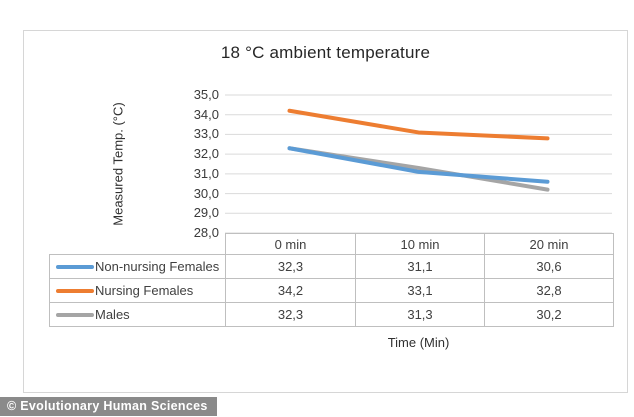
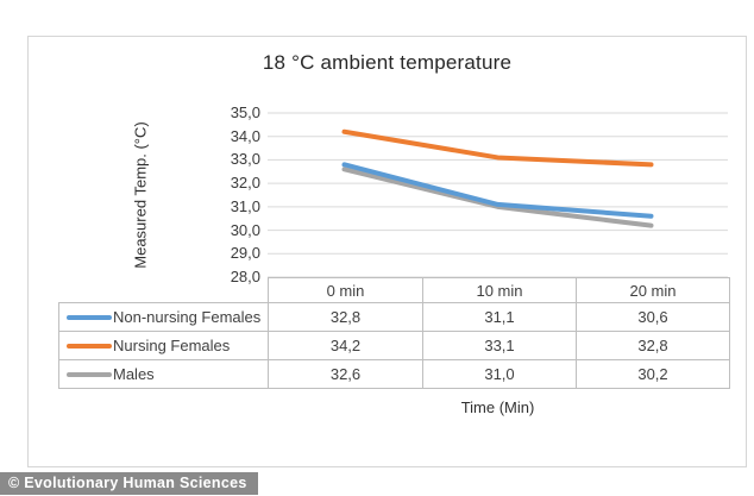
Non-nursing Females/0 min: 32,3 -> 32,8
Males/0 min: 32,3 -> 32,6
Males/10 min: 31,3 -> 31,0
